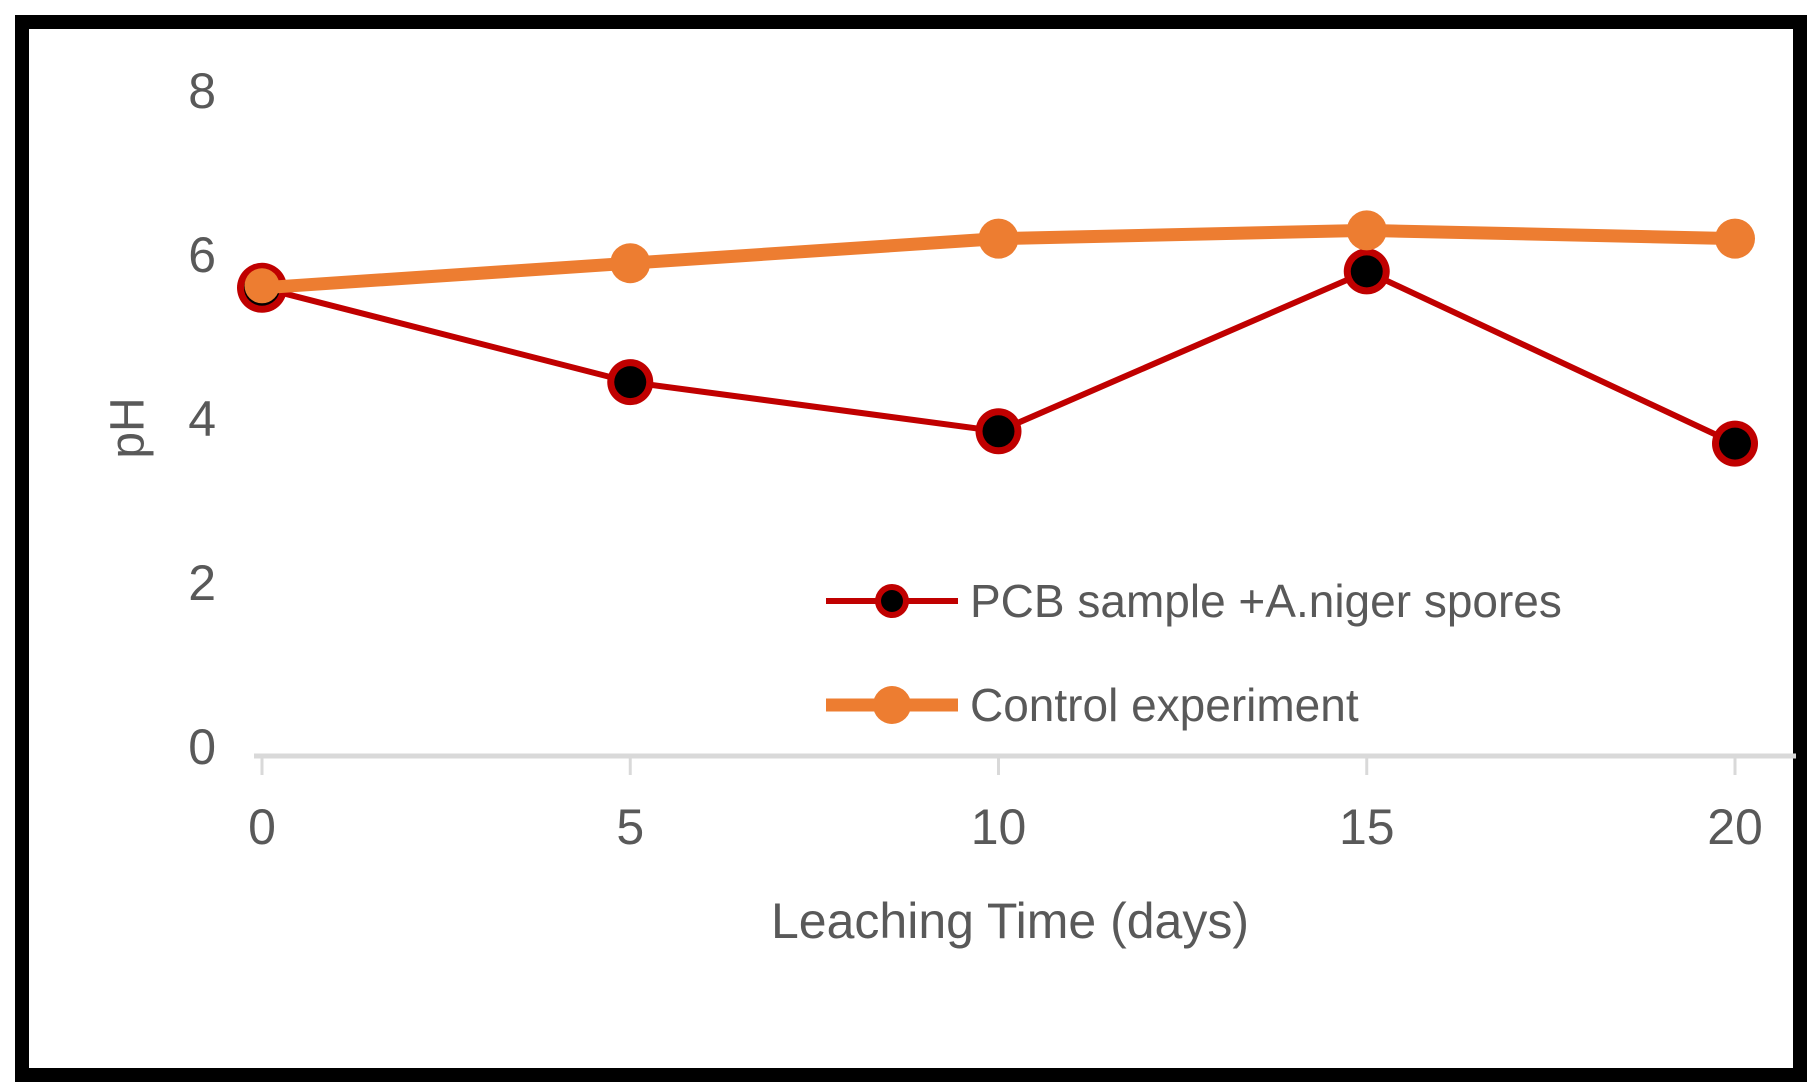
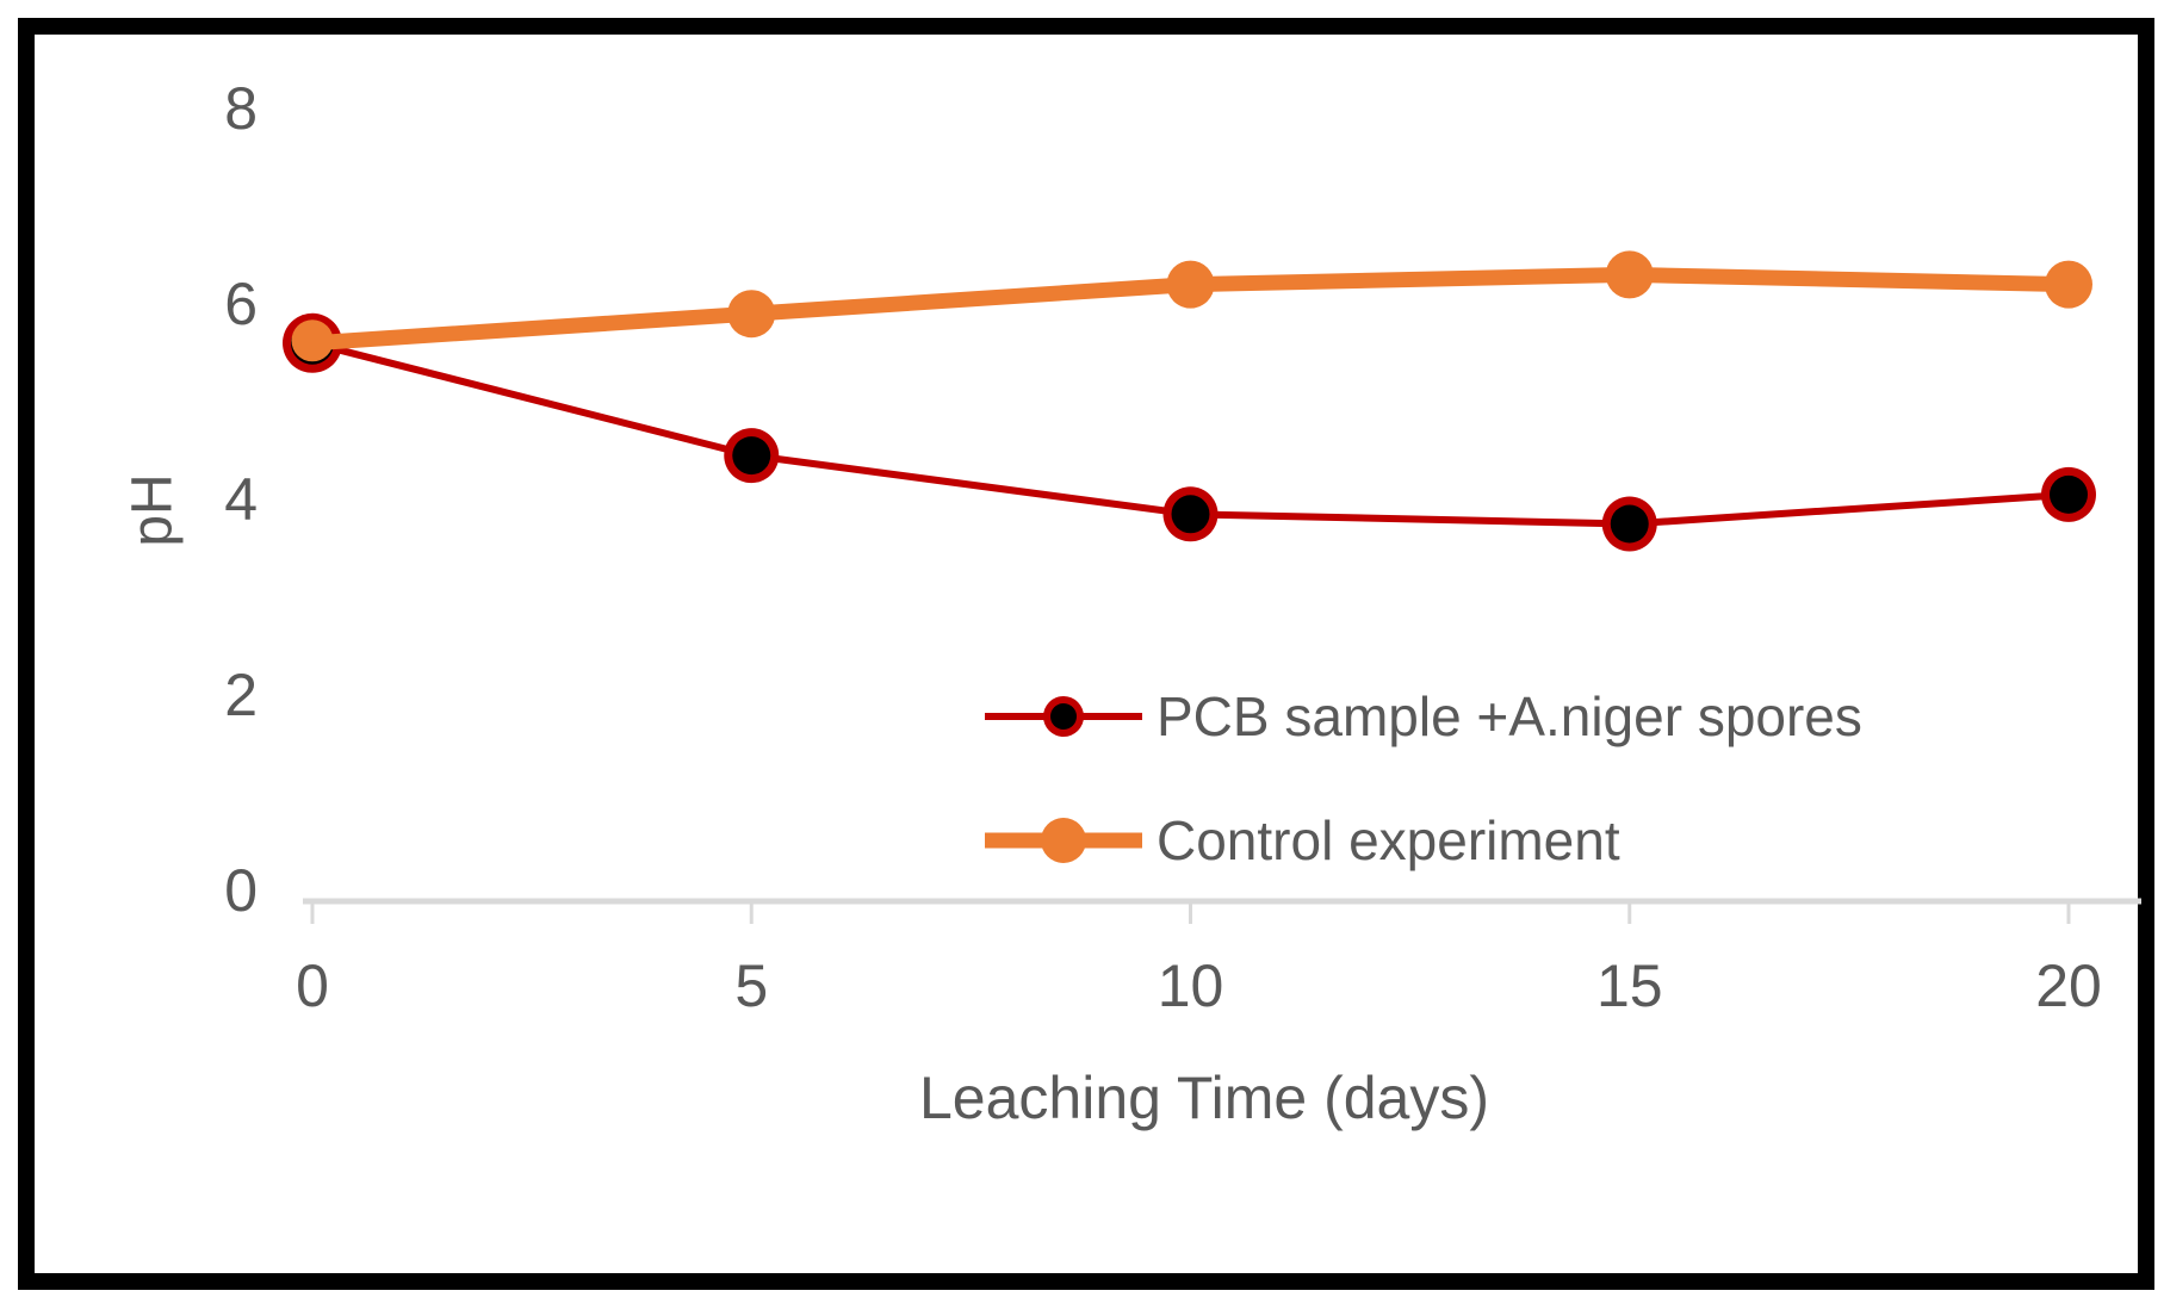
PCB sample +A.niger spores/15: 5.8 -> 3.8
PCB sample +A.niger spores/20: 3.7 -> 4.0
